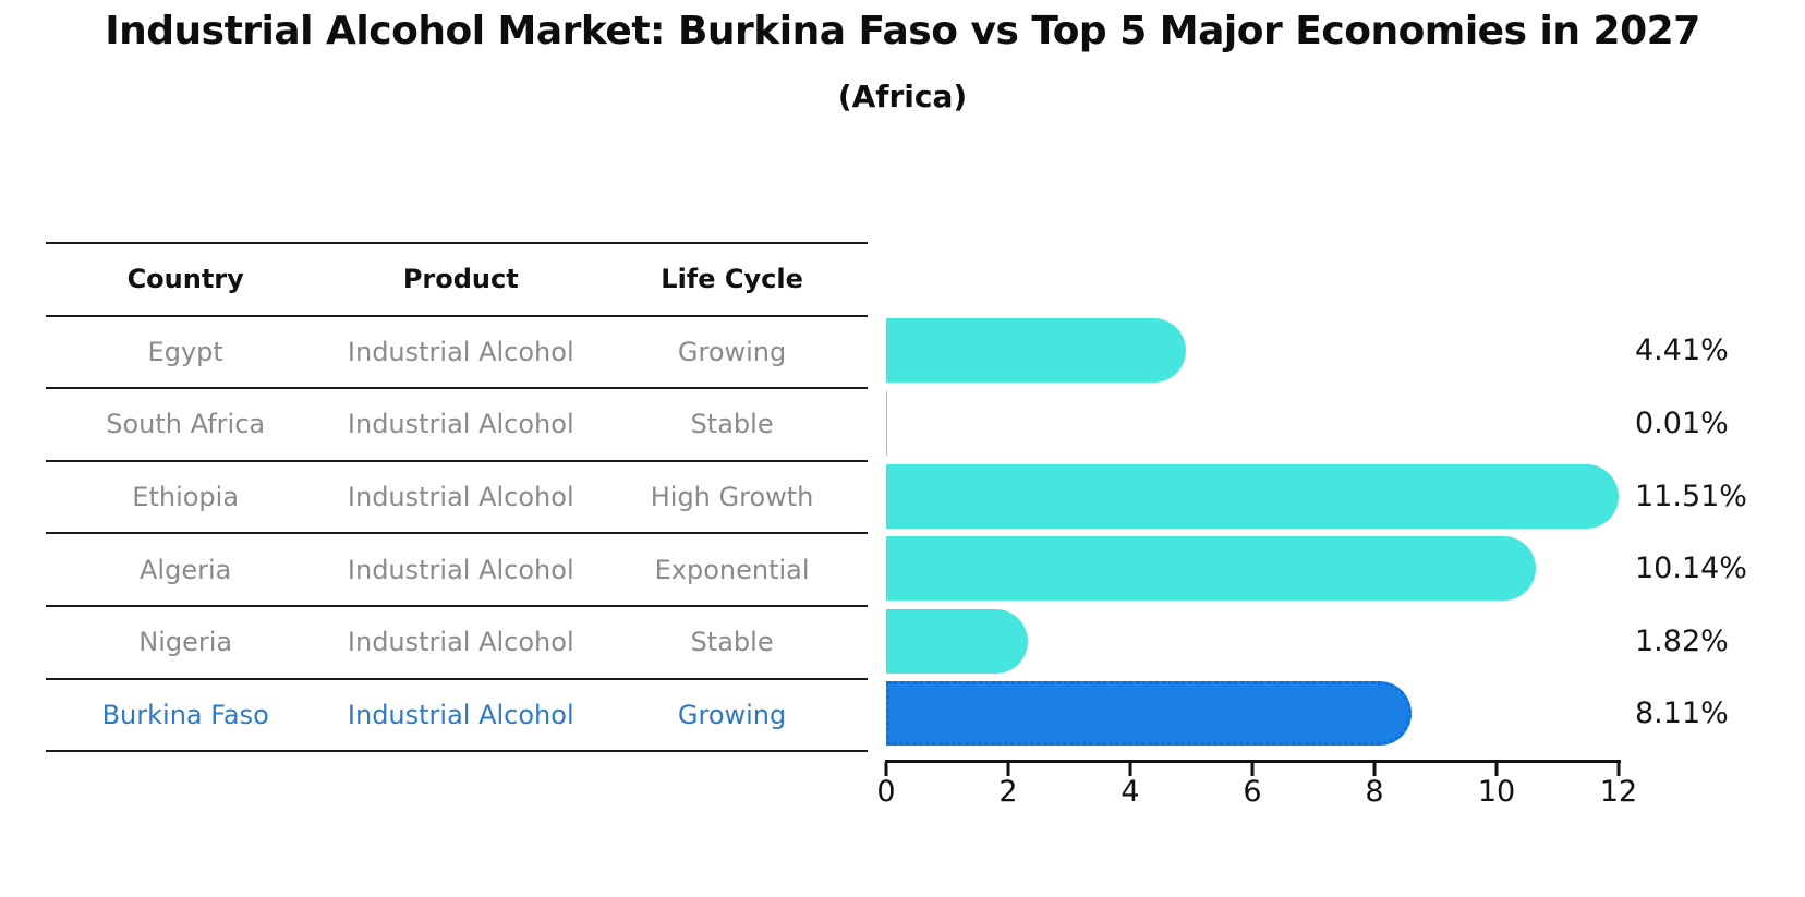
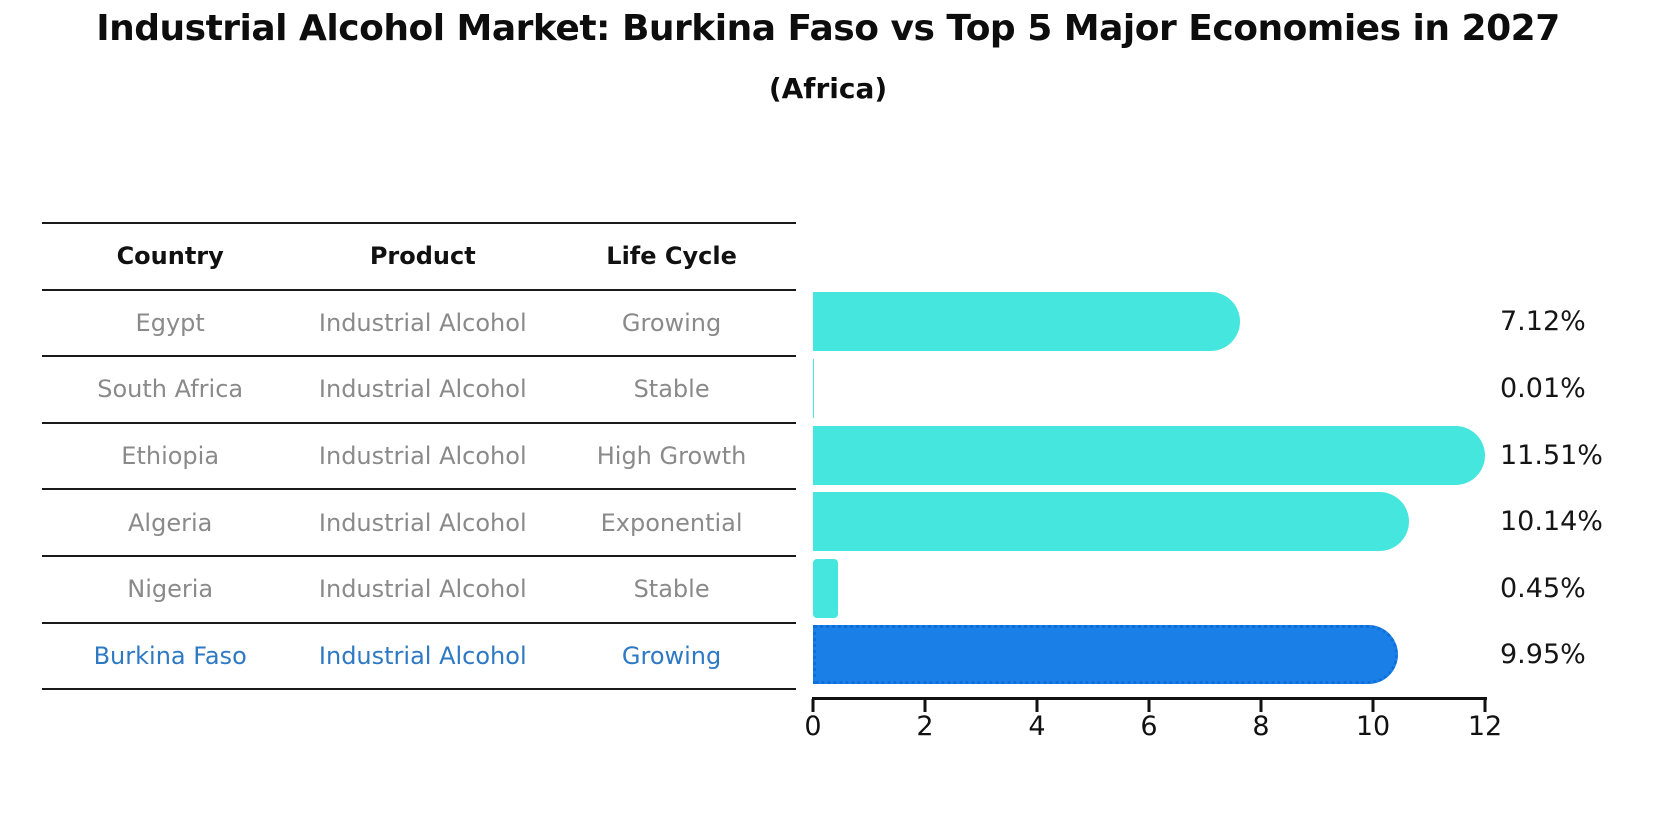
Egypt: 4.41% -> 7.12%
Nigeria: 1.82% -> 0.45%
Burkina Faso: 8.11% -> 9.95%
